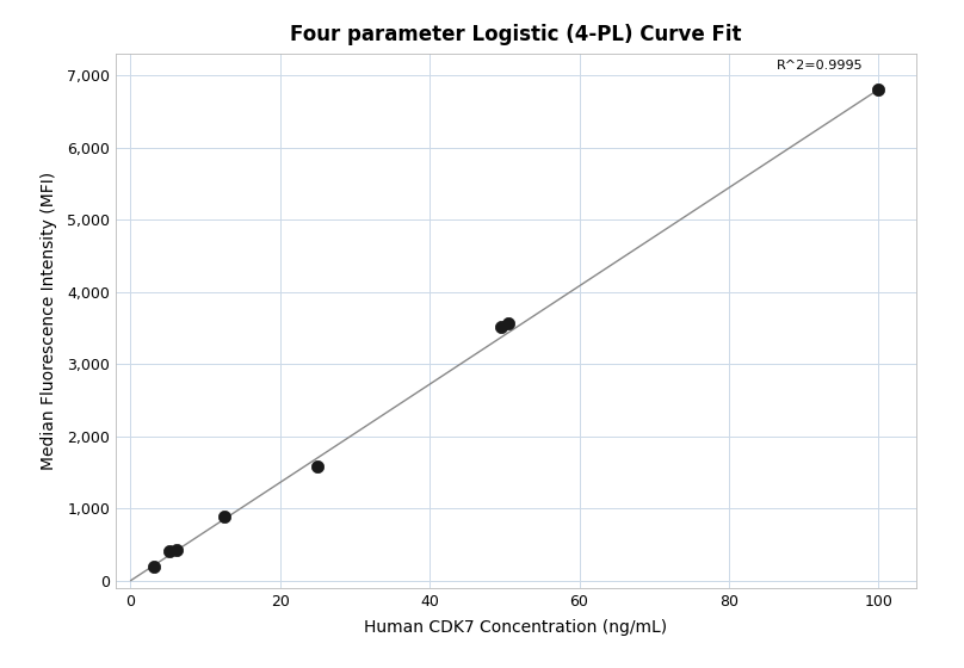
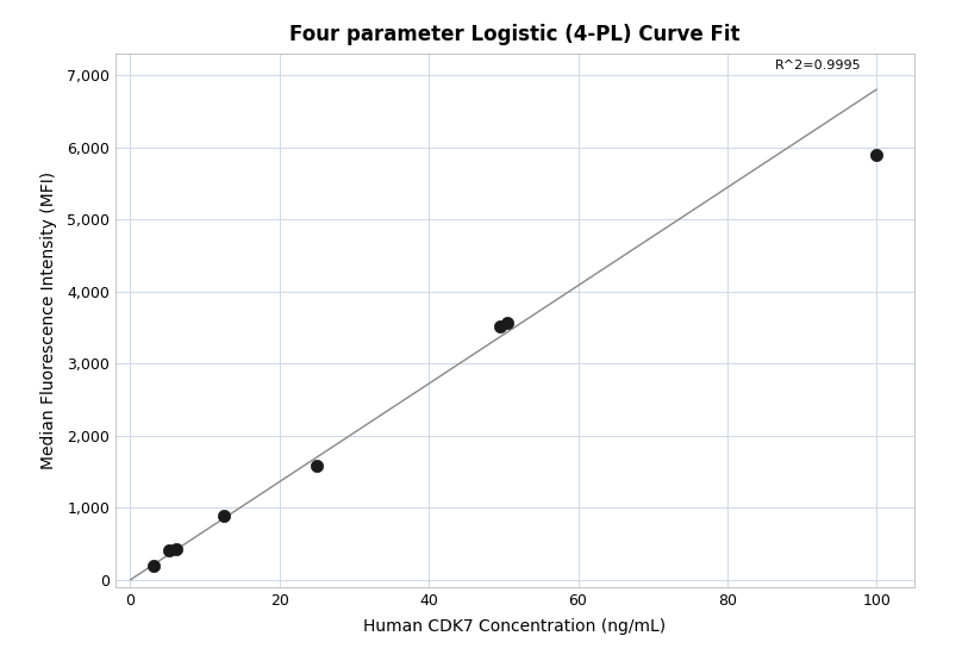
100: 6,800 -> 5,900
